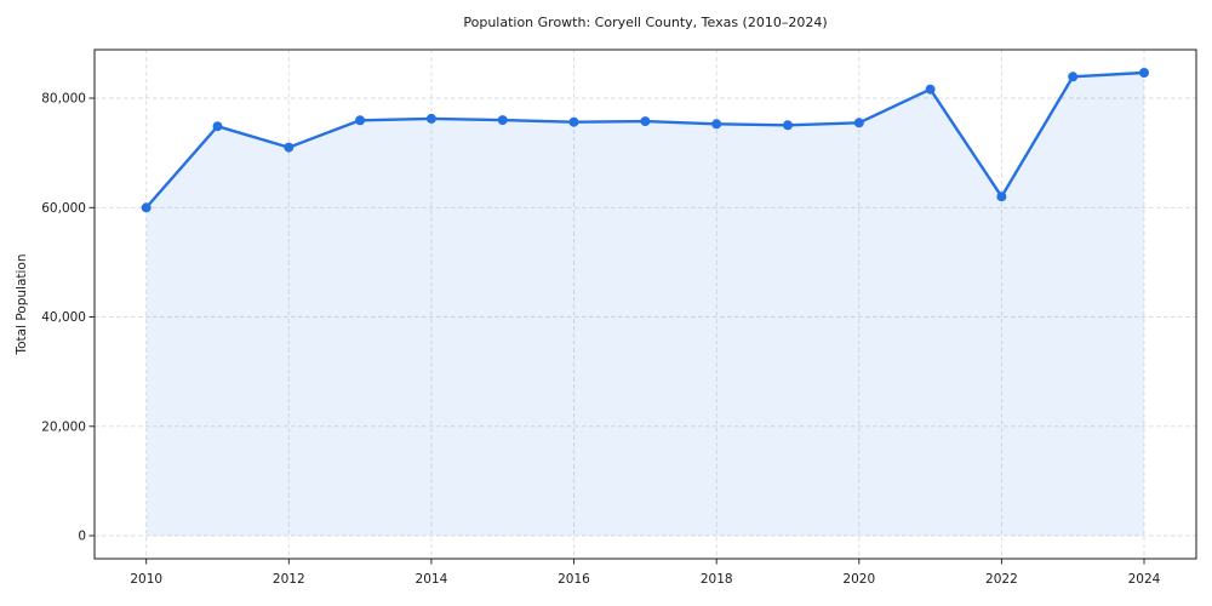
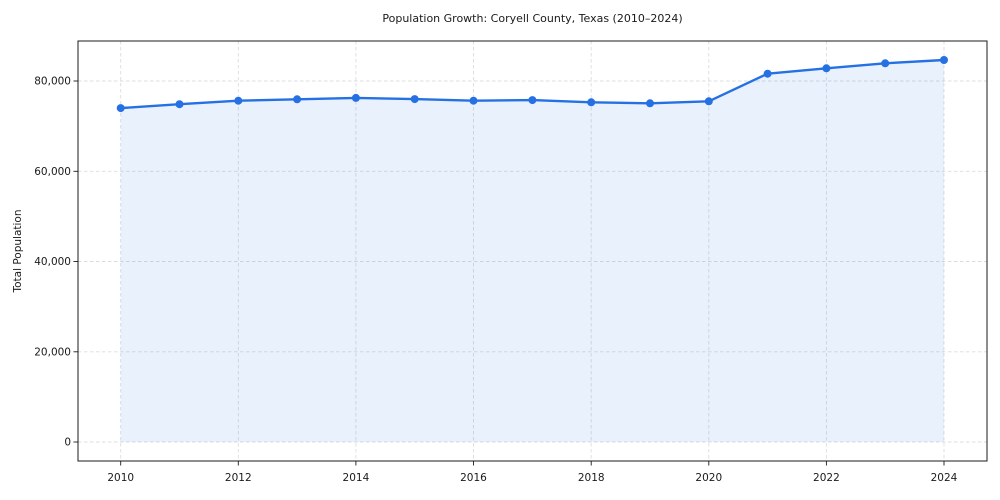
2010: 60000 -> 74000
2012: 71000 -> 76000
2022: 62000 -> 83000
